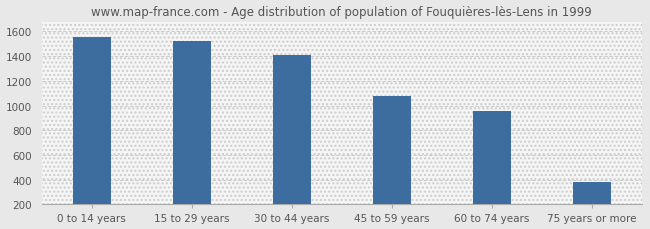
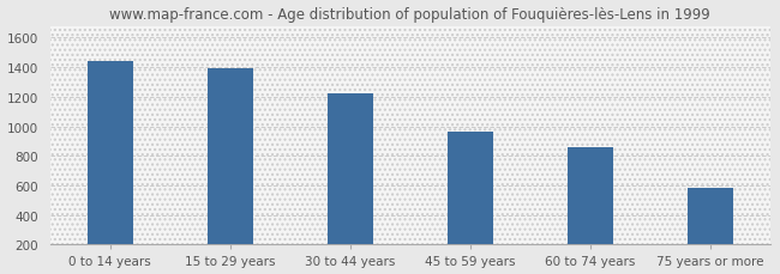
0 to 14 years: 1560 -> 1440
15 to 29 years: 1520 -> 1390
30 to 44 years: 1410 -> 1220
45 to 59 years: 1080 -> 960
60 to 74 years: 950 -> 860
75 years or more: 380 -> 580
